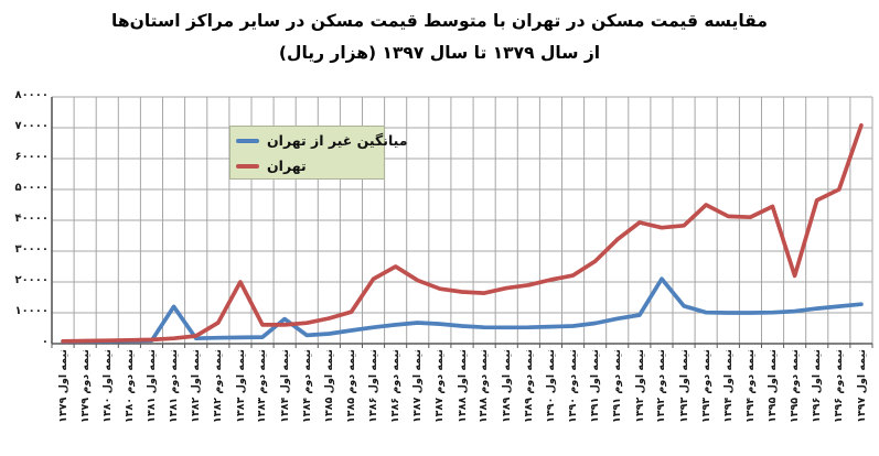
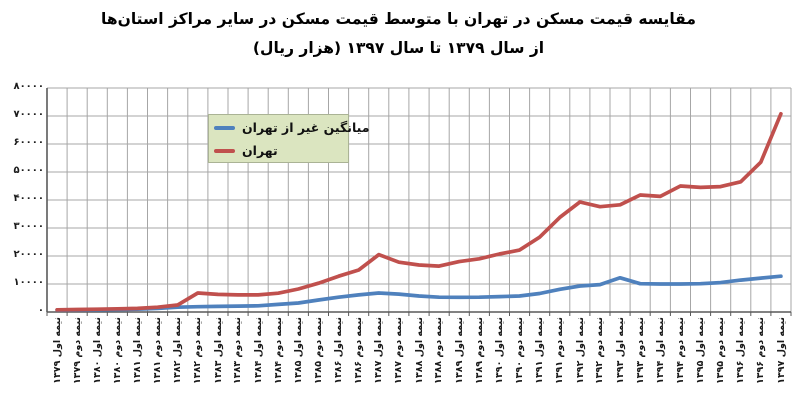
میانگین غیر از تهران/نیمه دوم ۱۳۸۱: 12000 -> 1000
تهران/نیمه اول ۱۳۸۳: 20000 -> 6000
میانگین غیر از تهران/نیمه اول ۱۳۸۴: 8000 -> 2000
تهران/نیمه اول ۱۳۸۶: 21000 -> 13000
تهران/نیمه دوم ۱۳۸۶: 25000 -> 15000
میانگین غیر از تهران/نیمه دوم ۱۳۹۲: 21000 -> 10000
تهران/نیمه دوم ۱۳۹۳: 45000 -> 42000
تهران/نیمه دوم ۱۳۹۴: 41000 -> 45000
تهران/نیمه دوم ۱۳۹۵: 22000 -> 45000
تهران/نیمه دوم ۱۳۹۶: 50000 -> 54000
